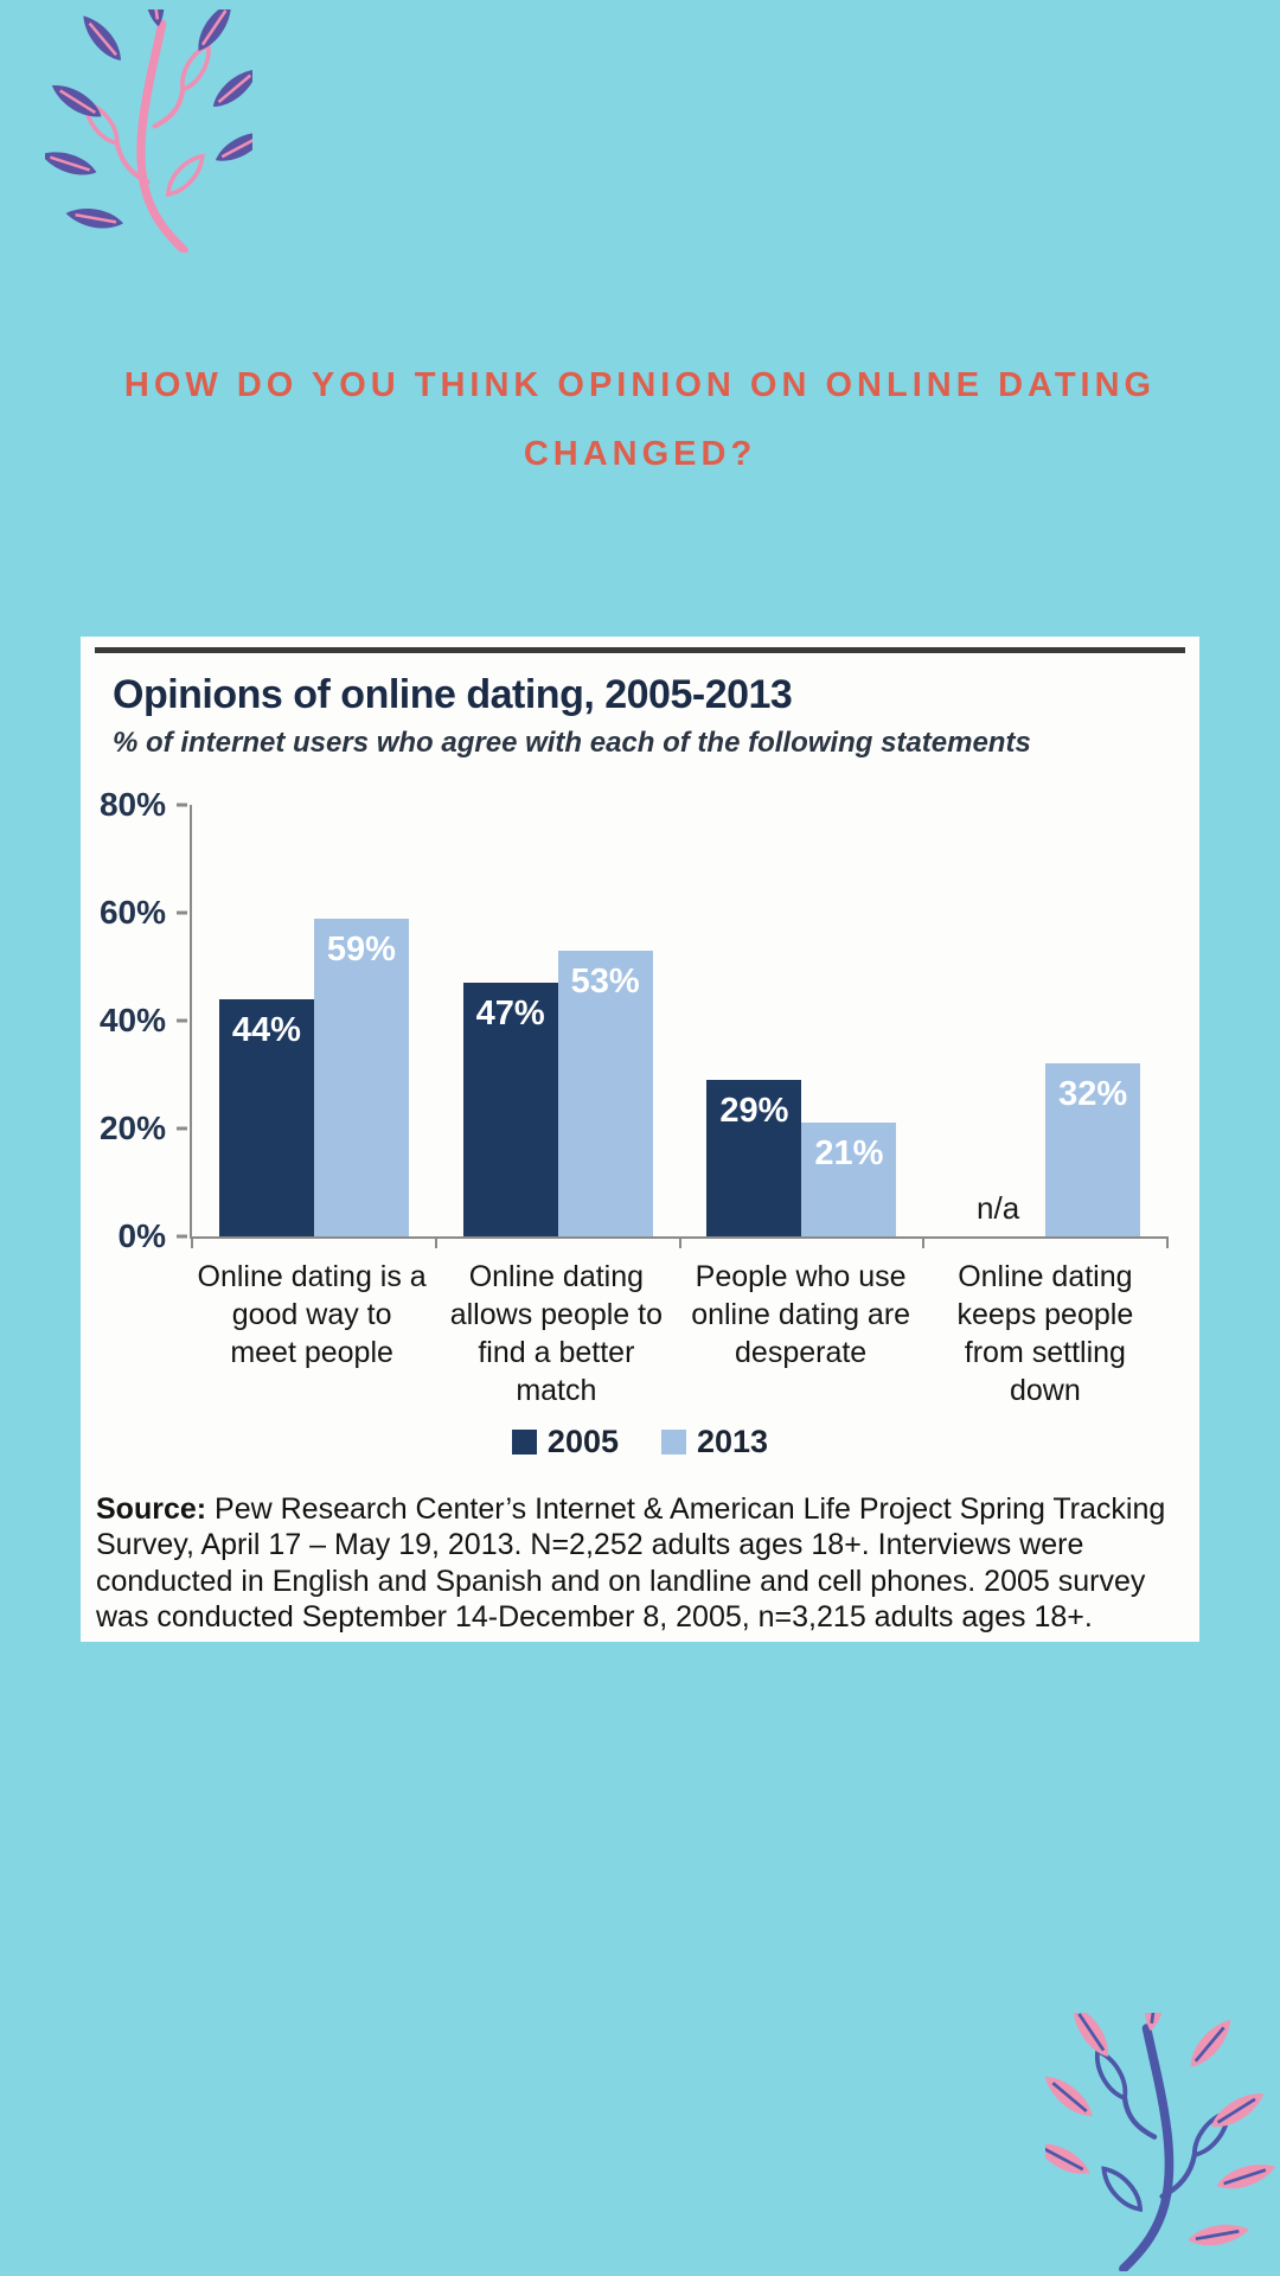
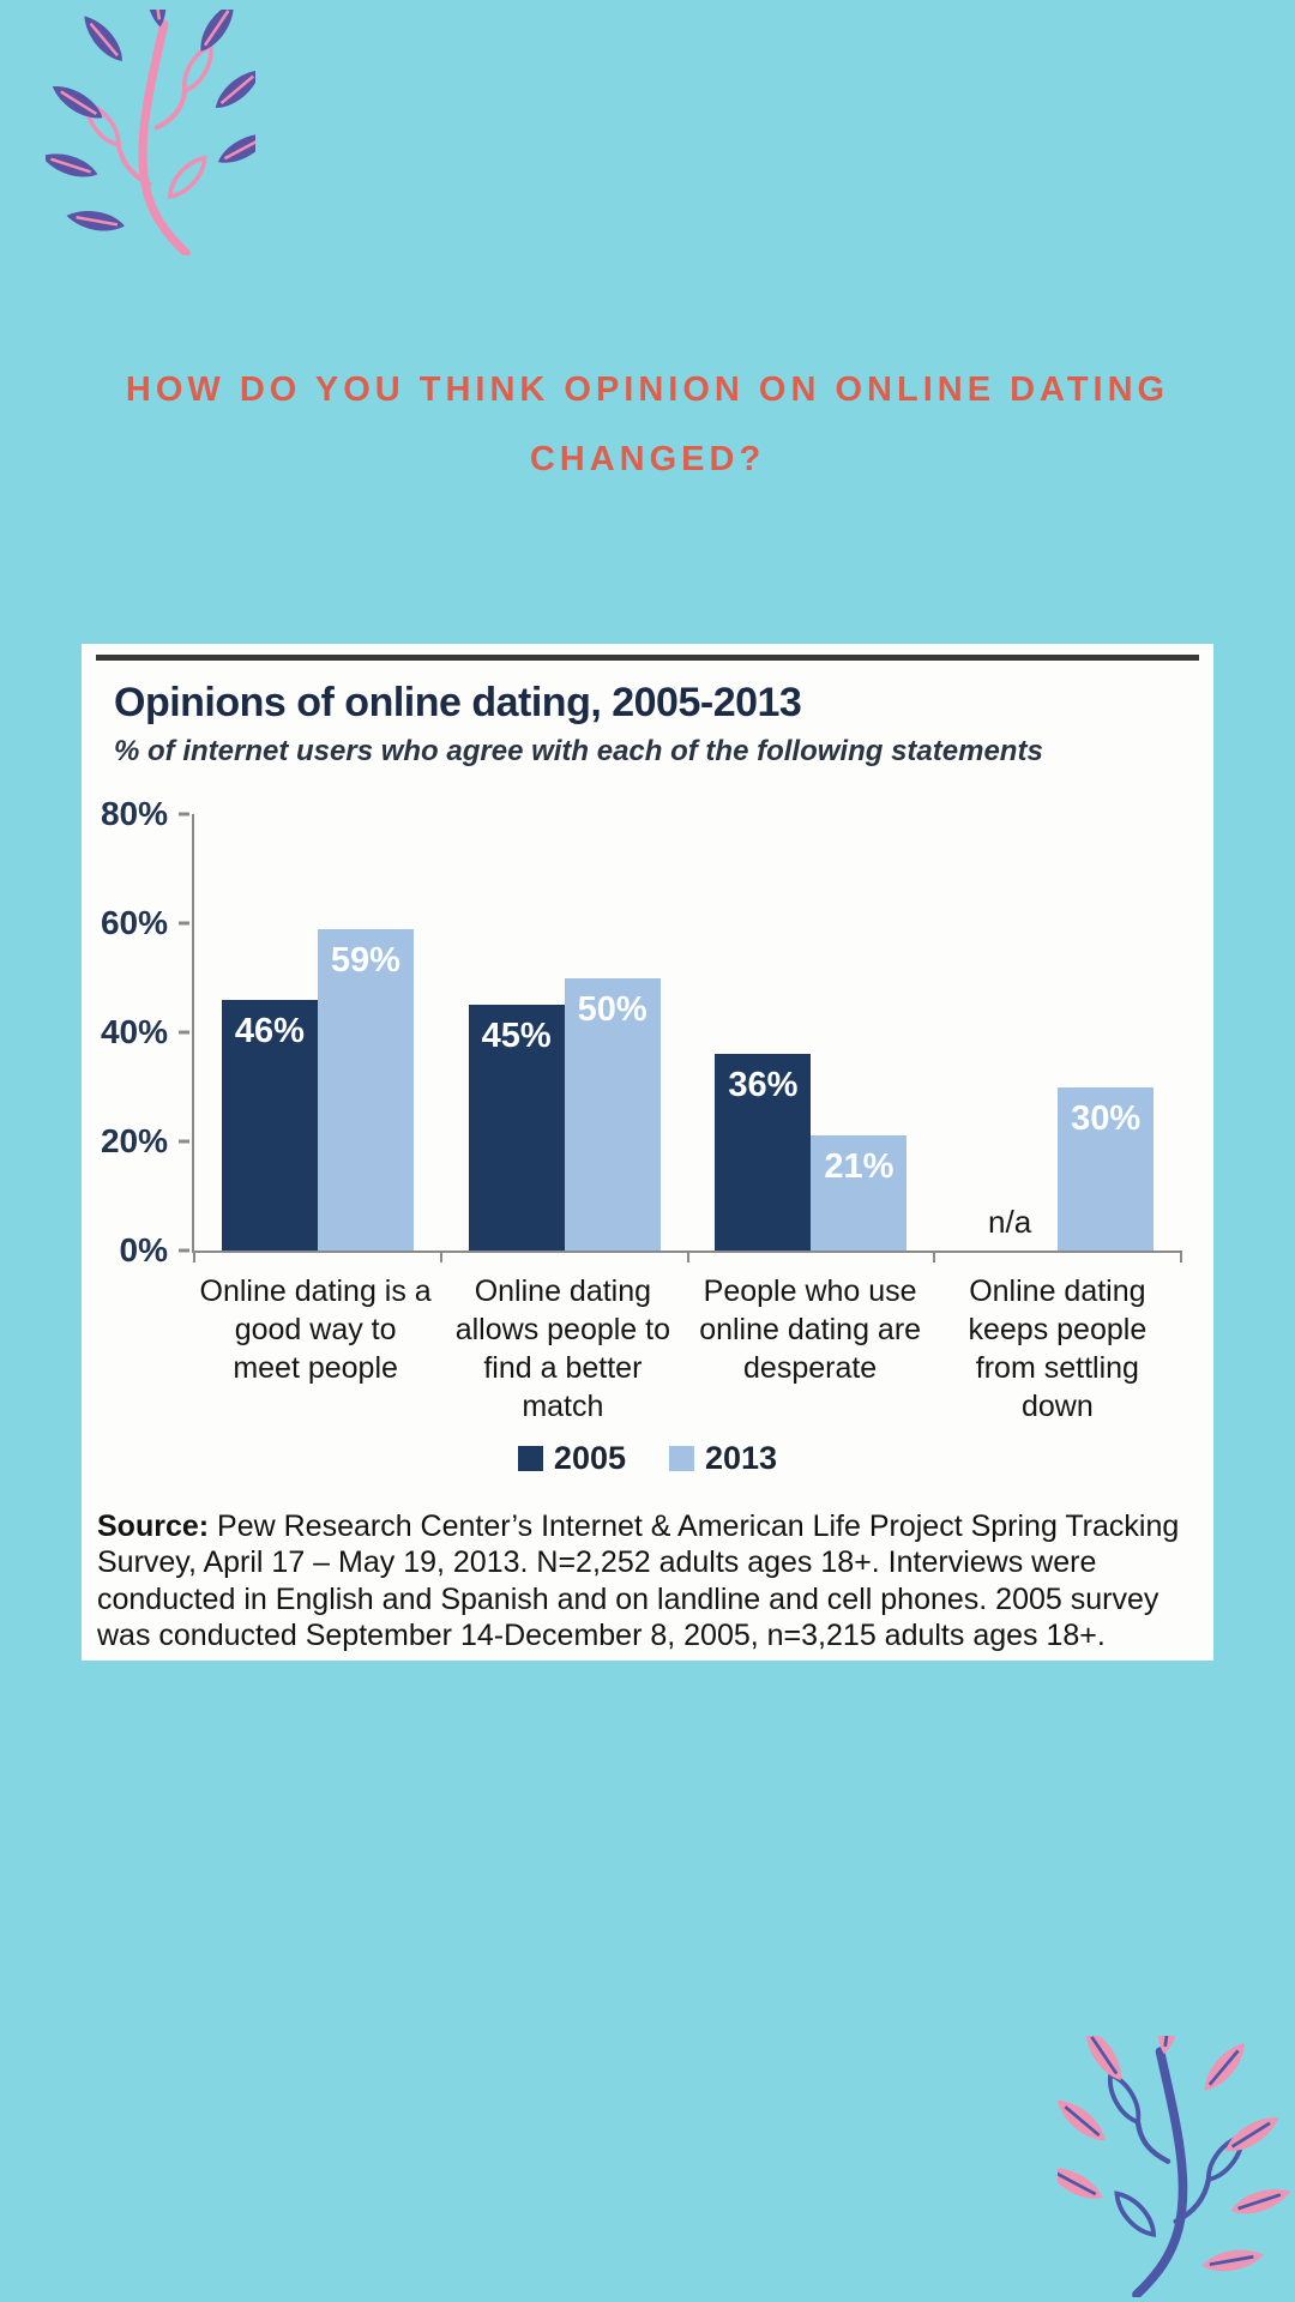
2005/Online dating is a good way to meet people: 44% -> 46%
2005/Online dating allows people to find a better match: 47% -> 45%
2013/Online dating allows people to find a better match: 53% -> 50%
2005/People who use online dating are desperate: 29% -> 36%
2013/Online dating keeps people from settling down: 32% -> 30%
